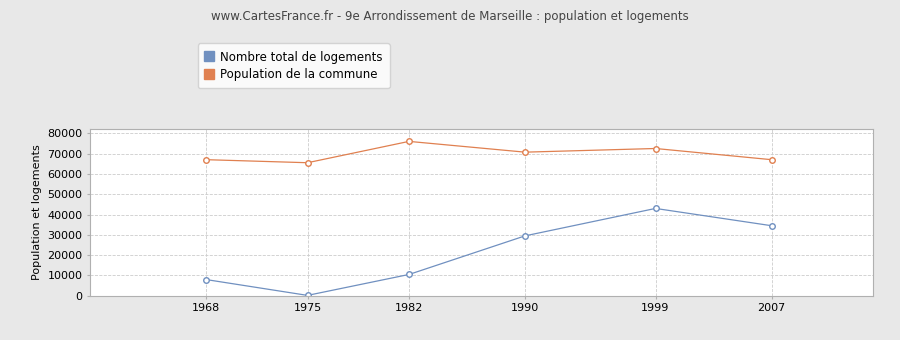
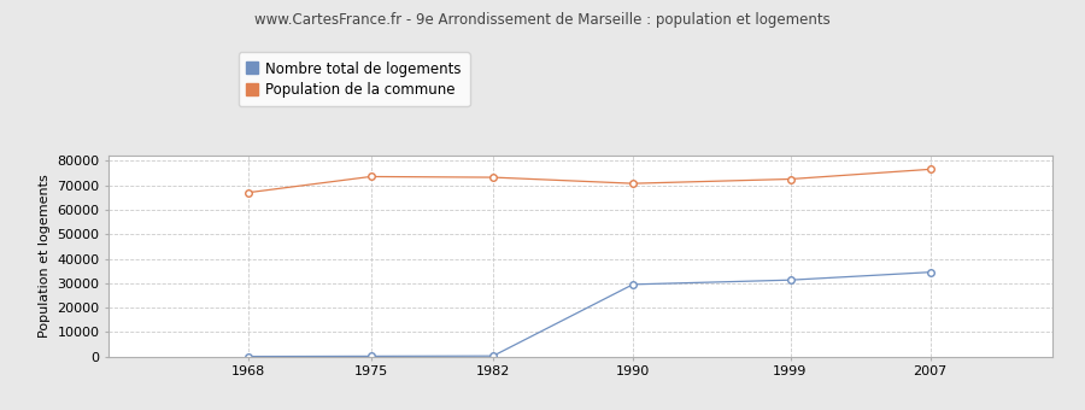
Nombre total de logements/1968: 8000 -> 100
Population de la commune/1975: 65500 -> 73500
Nombre total de logements/1982: 10500 -> 300
Population de la commune/1982: 76000 -> 73200
Nombre total de logements/1999: 43000 -> 31300
Population de la commune/2007: 67000 -> 76500
